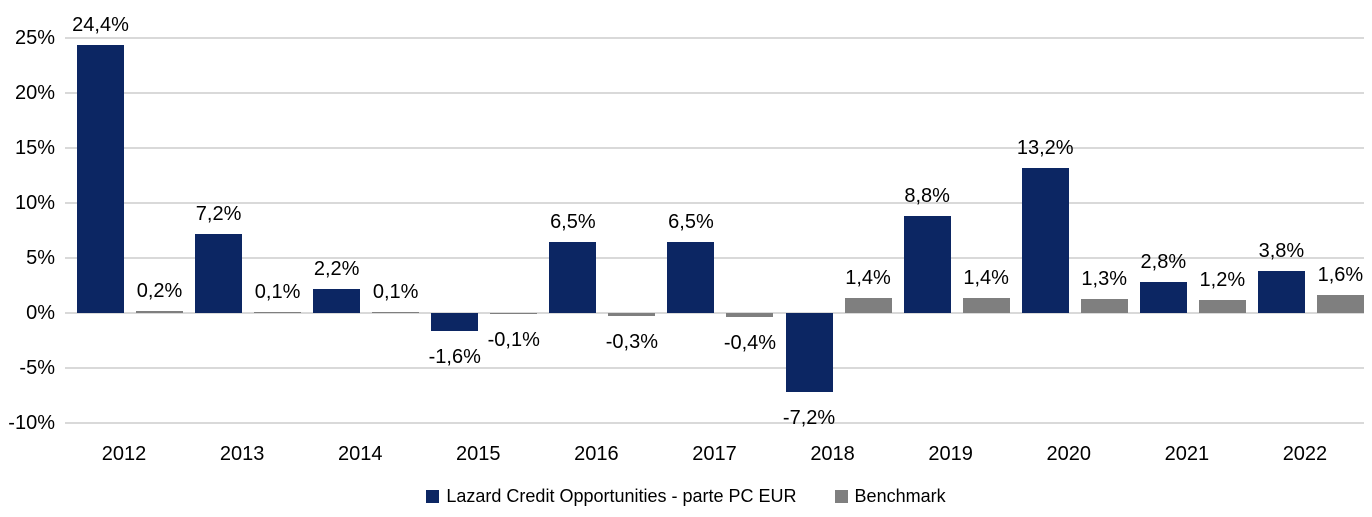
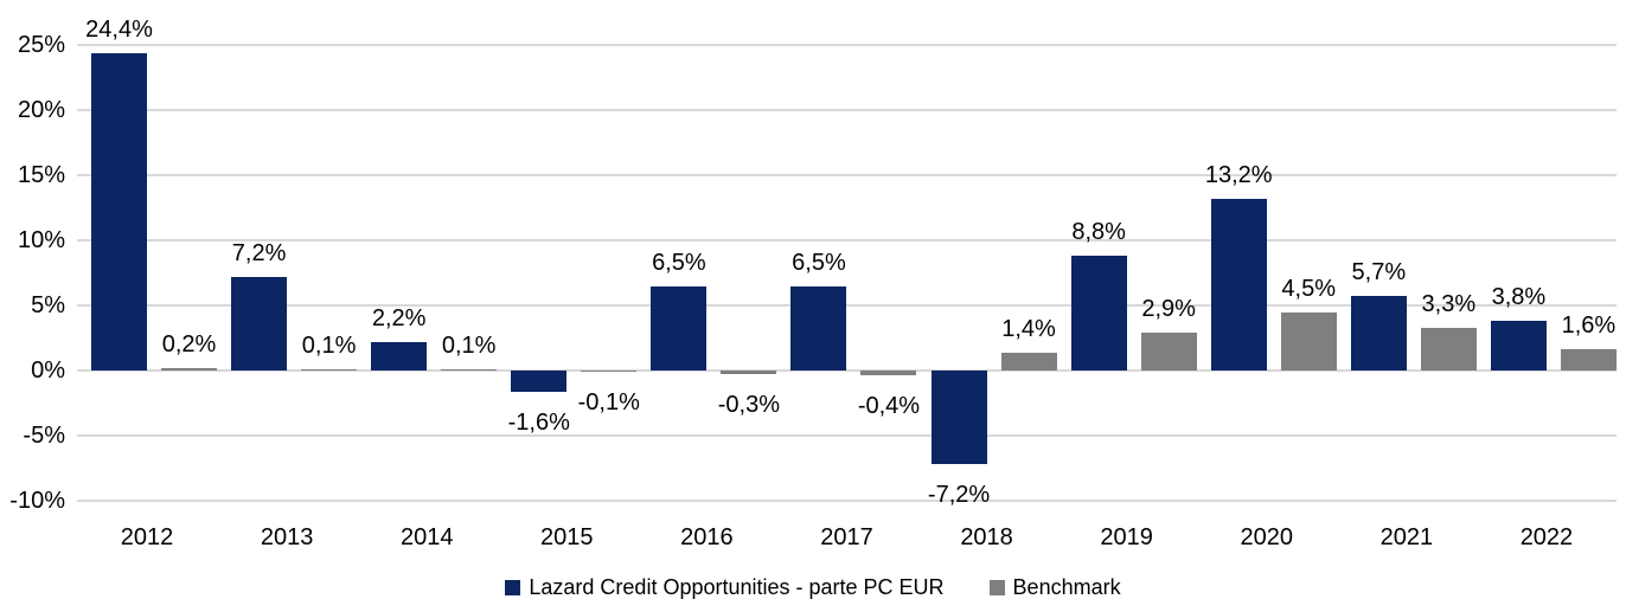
Benchmark/2019: 1,4% -> 2,9%
Benchmark/2020: 1,3% -> 4,5%
Lazard Credit Opportunities - parte PC EUR/2021: 2,8% -> 5,7%
Benchmark/2021: 1,2% -> 3,3%
